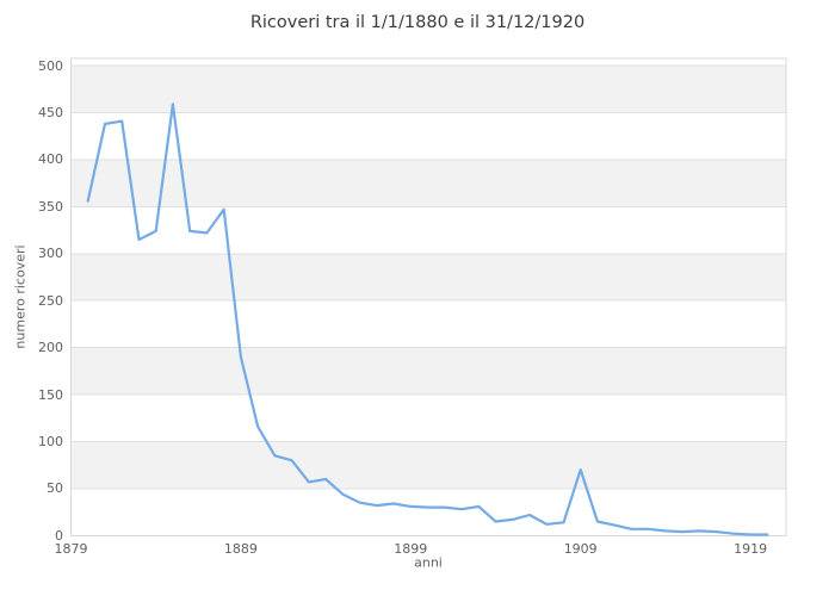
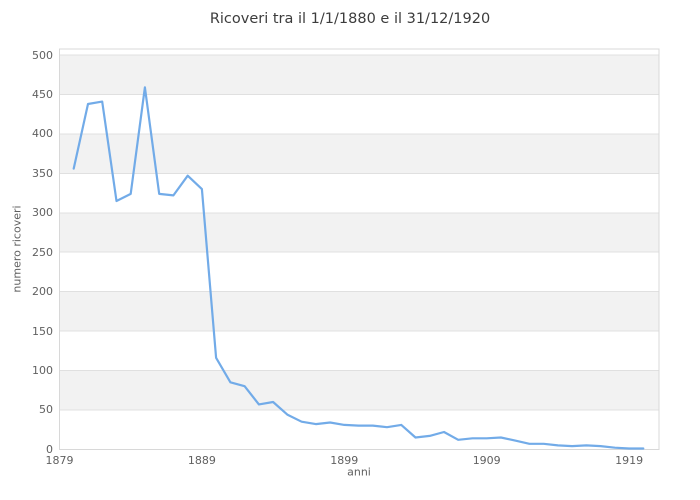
1889: 190 -> 330
1909: 70 -> 10
